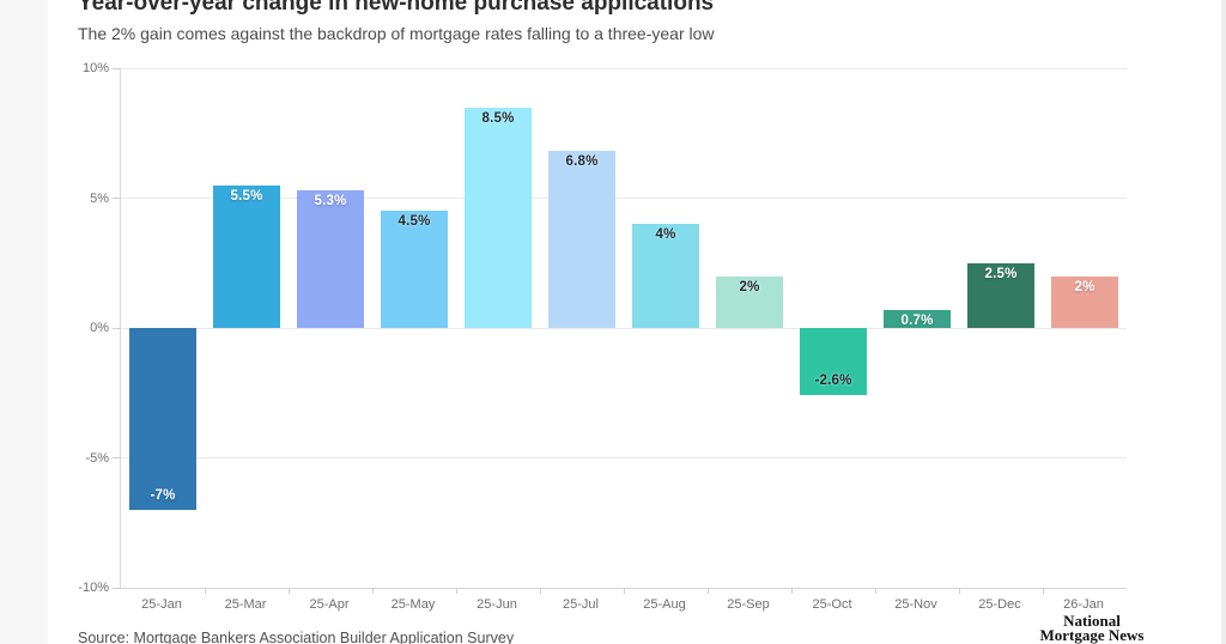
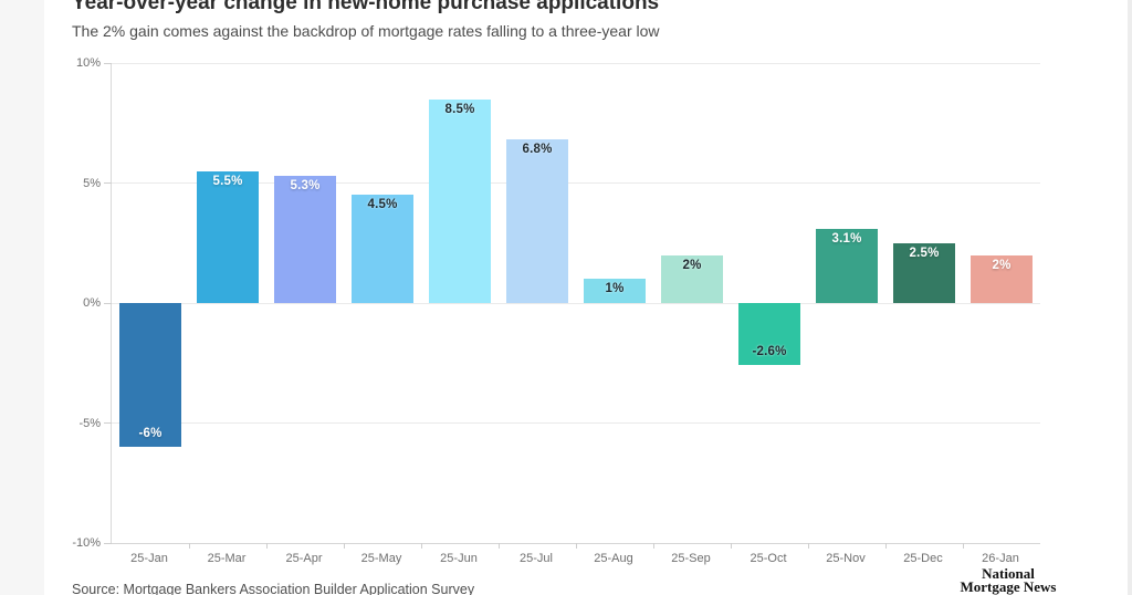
25-Jan: -7% -> -6%
25-Aug: 4% -> 1%
25-Nov: 0.7% -> 3.1%
